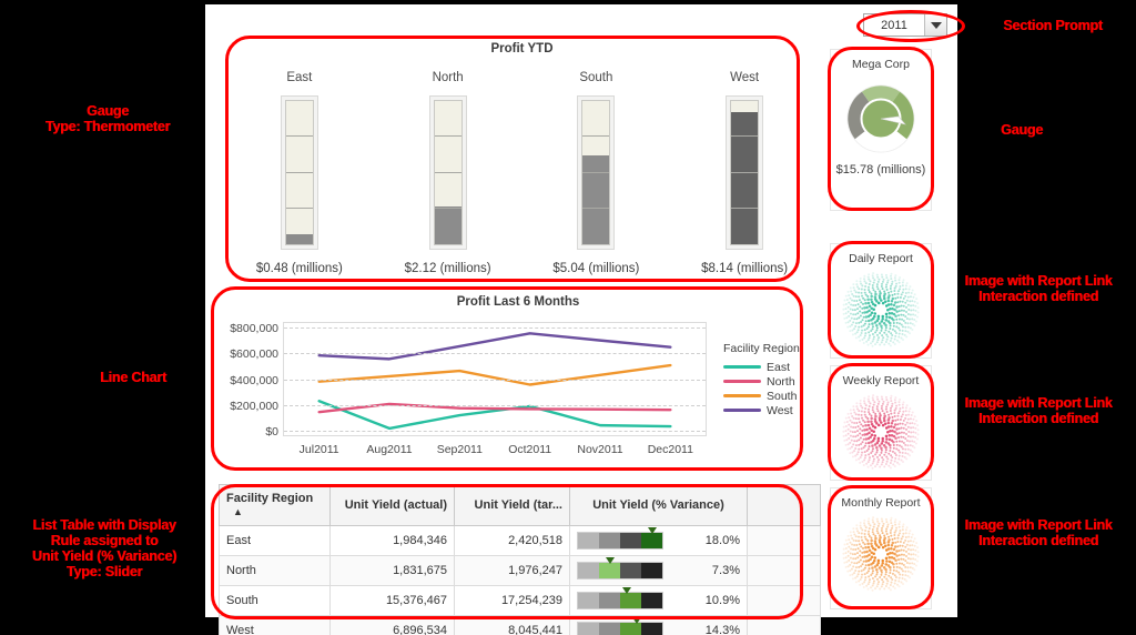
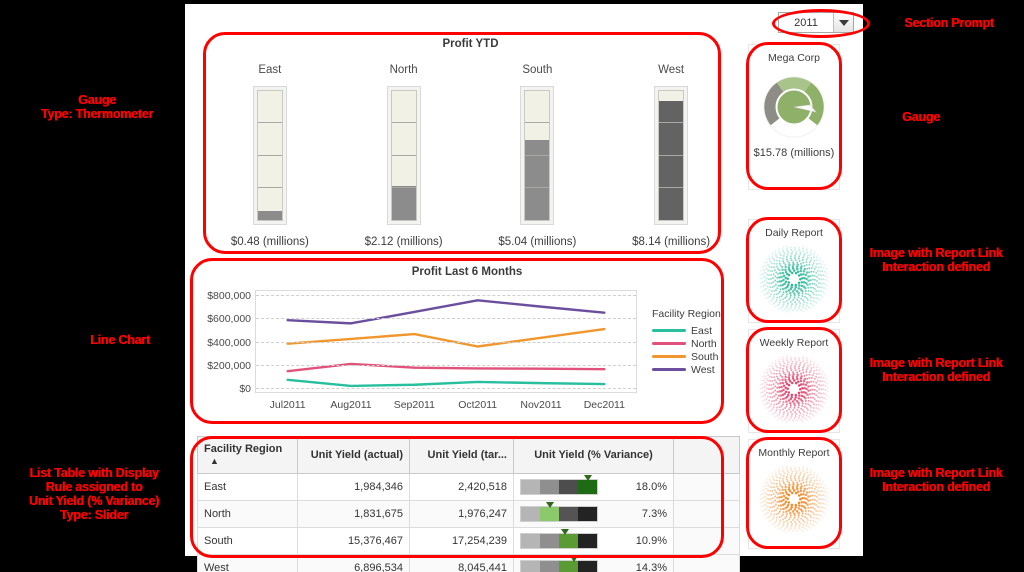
East/Jul2011: $230000 -> $70000
East/Sep2011: $120000 -> $30000
East/Oct2011: $190000 -> $50000
